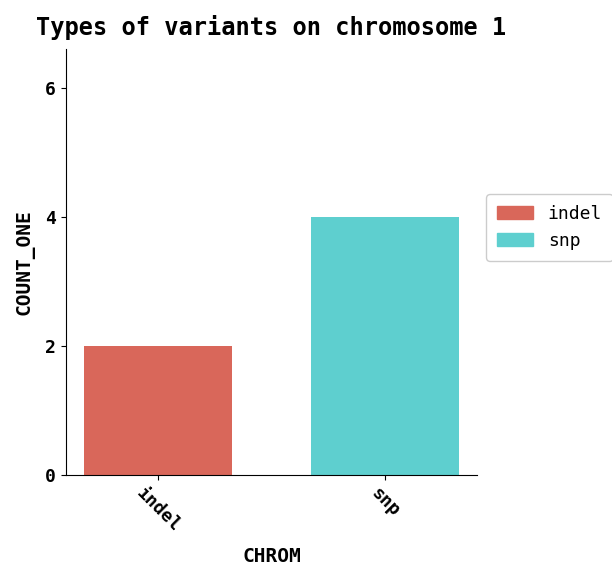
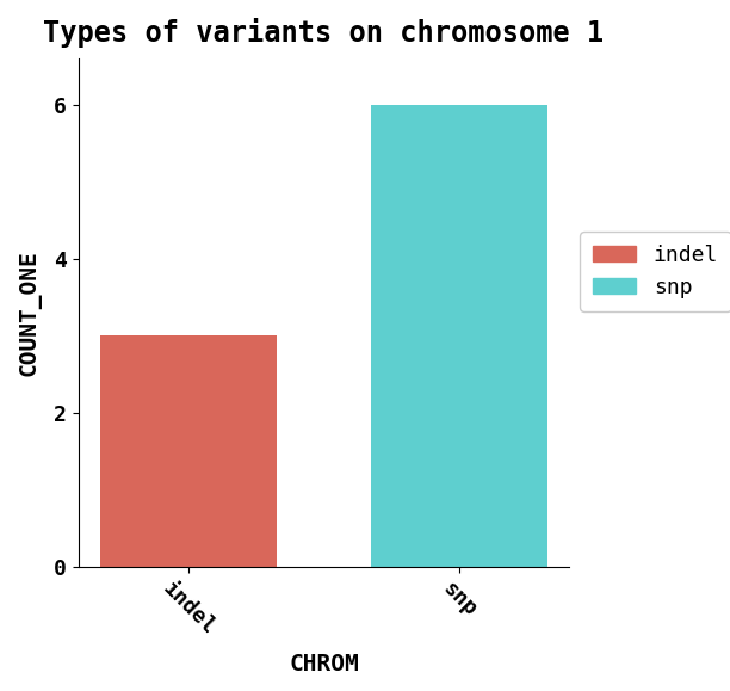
indel: 2 -> 3
snp: 4 -> 6
